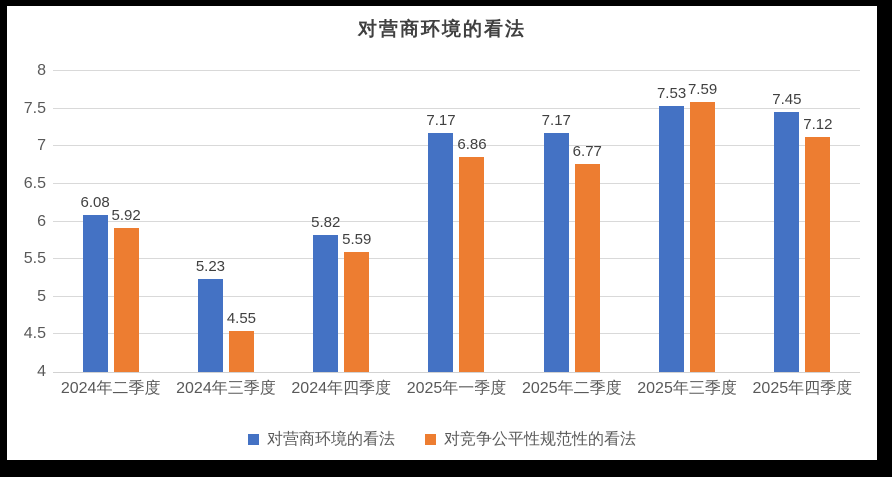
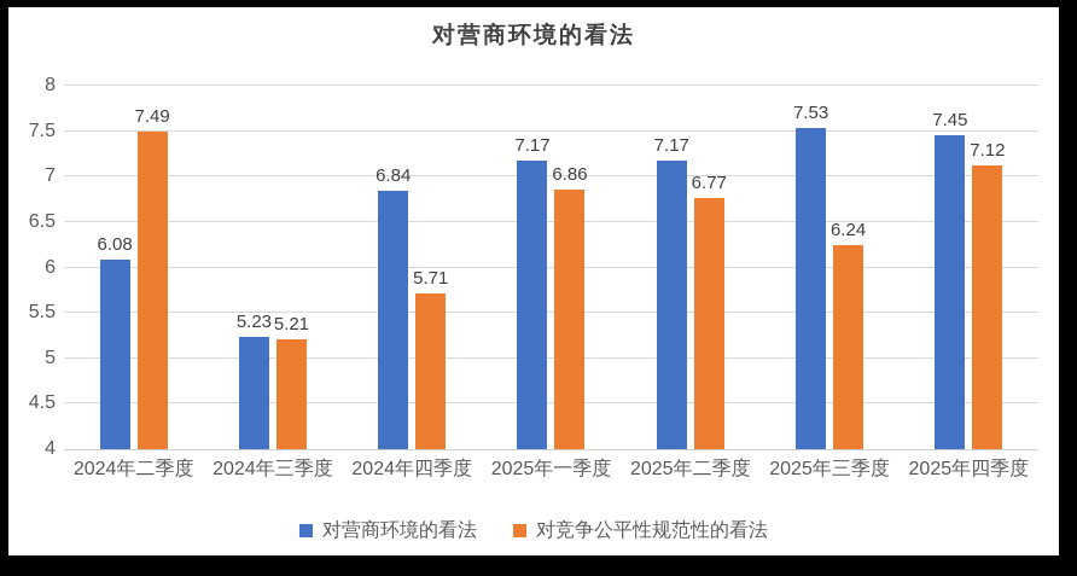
对竞争公平性规范性的看法/2024年二季度: 5.92 -> 7.49
对竞争公平性规范性的看法/2024年三季度: 4.55 -> 5.21
对营商环境的看法/2024年四季度: 5.82 -> 6.84
对竞争公平性规范性的看法/2024年四季度: 5.59 -> 5.71
对竞争公平性规范性的看法/2025年三季度: 7.59 -> 6.24
